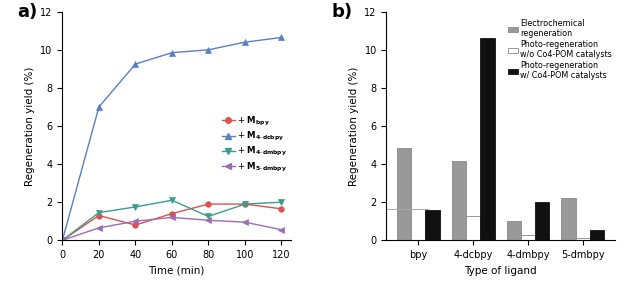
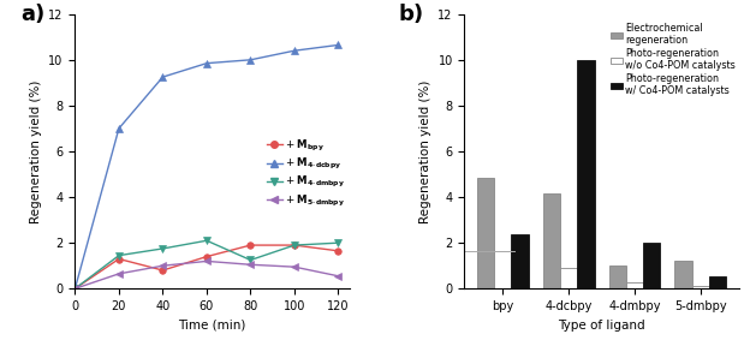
Photo-regeneration w/ Co4-POM catalysts/bpy: 1.6 -> 2.4
Photo-regeneration w/o Co4-POM catalysts/4-dcbpy: 1.3 -> 0.9
Photo-regeneration w/ Co4-POM catalysts/4-dcbpy: 10.6 -> 10.0
Electrochemical regeneration/5-dmbpy: 2.2 -> 1.2
